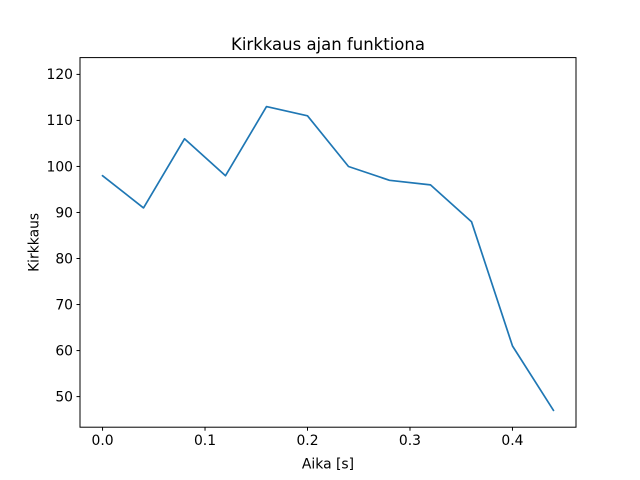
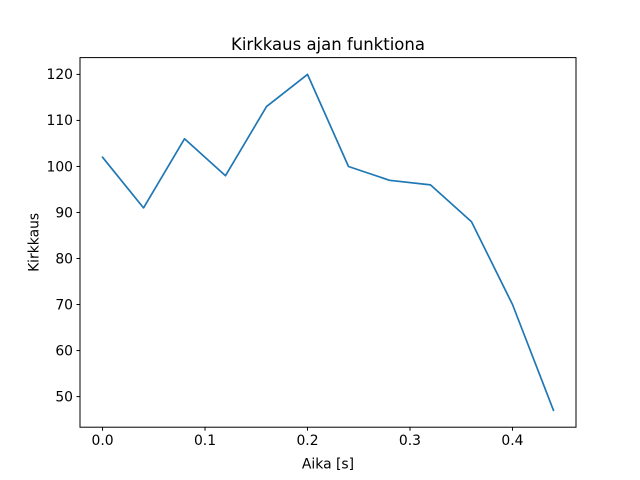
0.0: 98 -> 102
0.2: 111 -> 120
0.4: 61 -> 70
